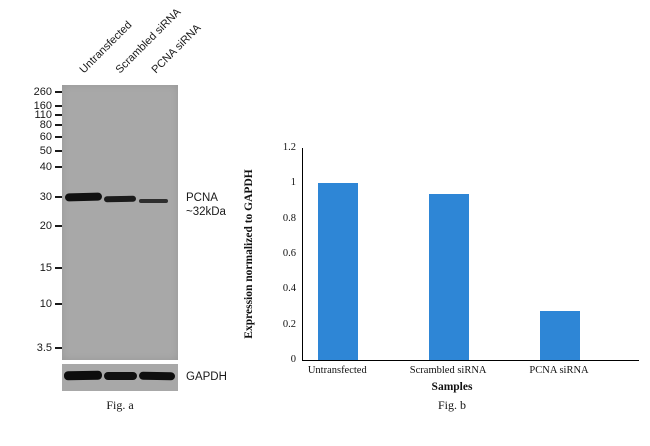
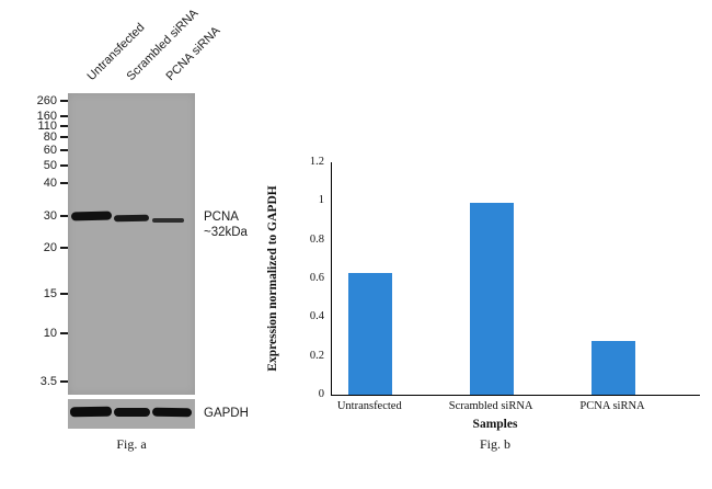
Untransfected: 1.00 -> 0.63
Scrambled siRNA: 0.94 -> 0.99
